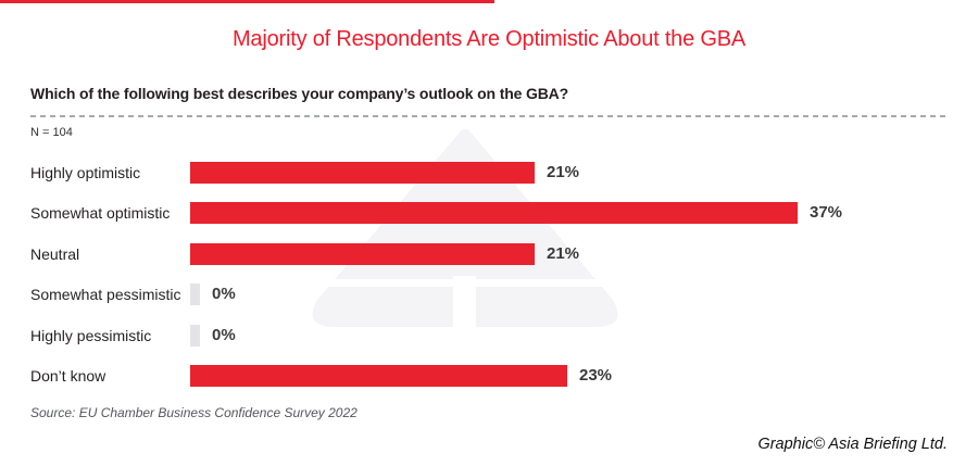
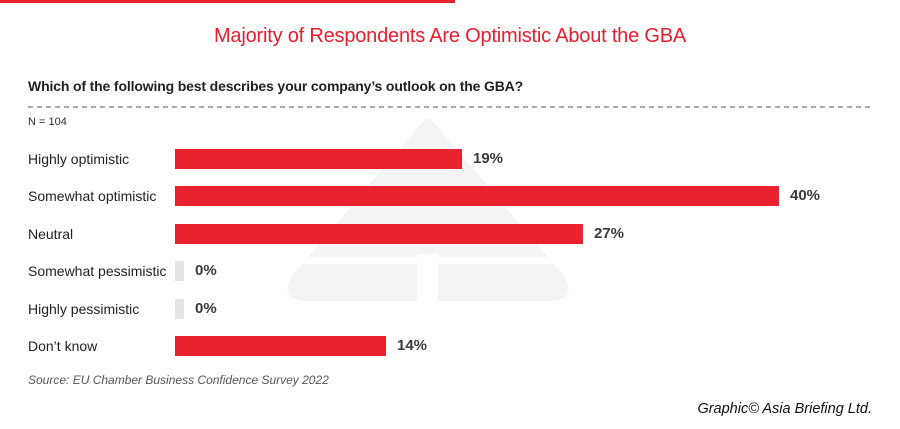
Highly optimistic: 21% -> 19%
Somewhat optimistic: 37% -> 40%
Neutral: 21% -> 27%
Don’t know: 23% -> 14%
